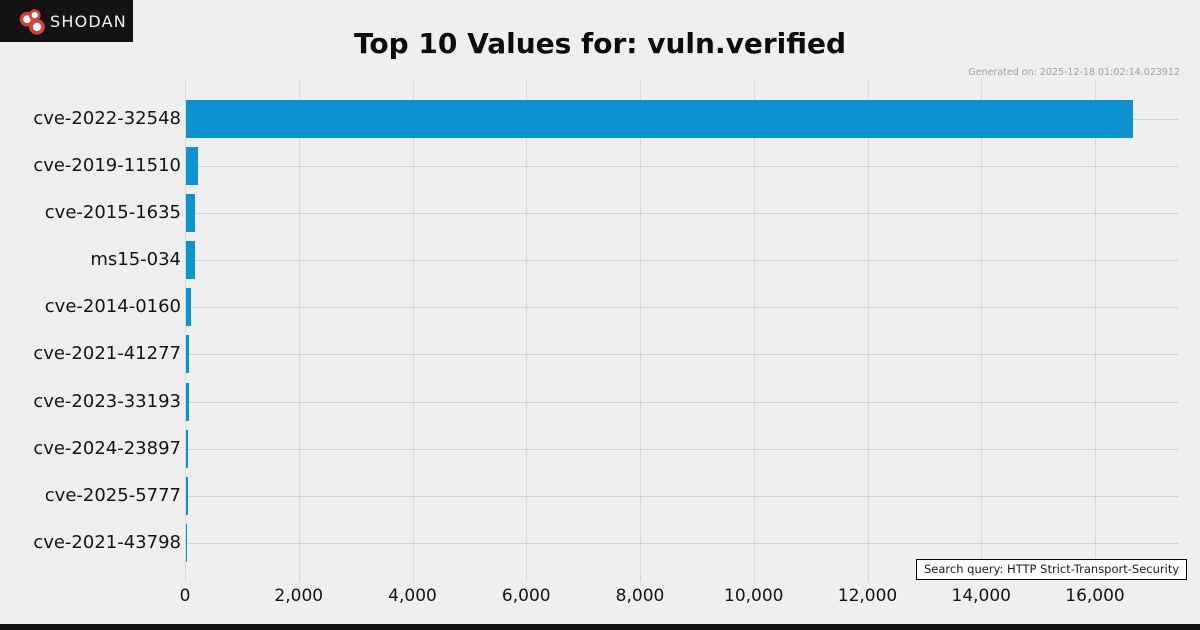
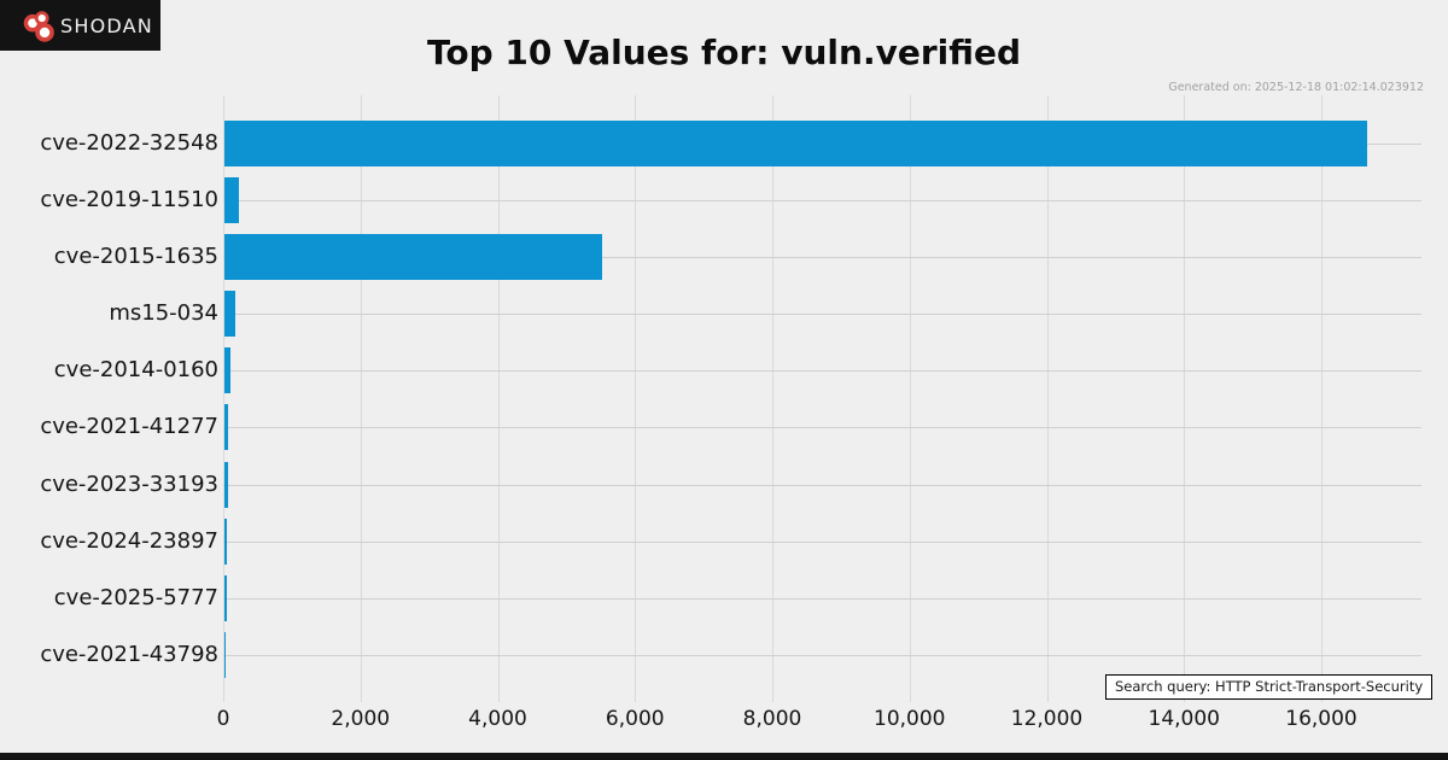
cve-2015-1635: 200 -> 5500
